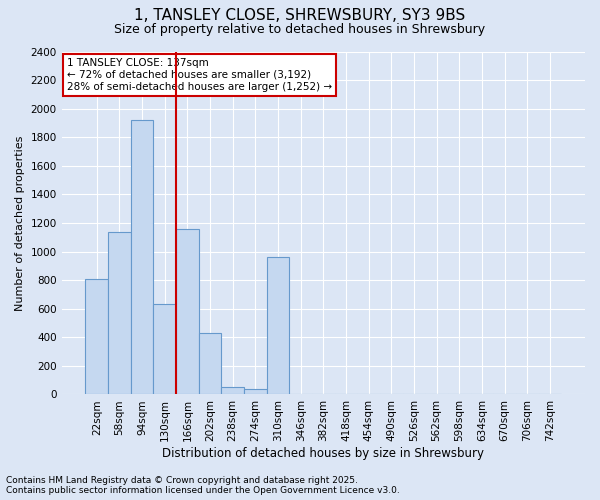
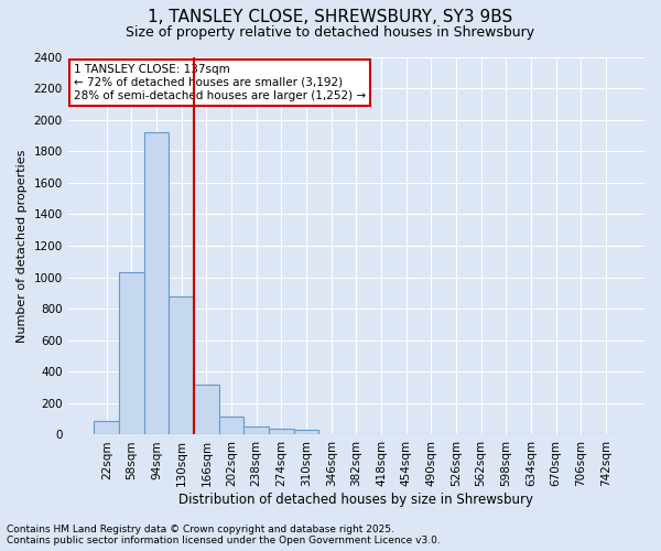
22sqm: 810 -> 80
58sqm: 1140 -> 1040
130sqm: 630 -> 880
166sqm: 1160 -> 320
202sqm: 430 -> 120
310sqm: 960 -> 30
